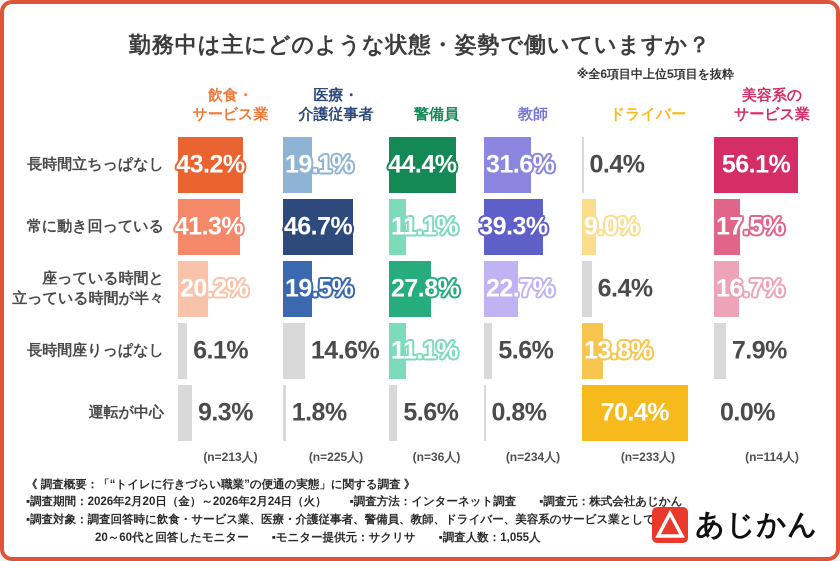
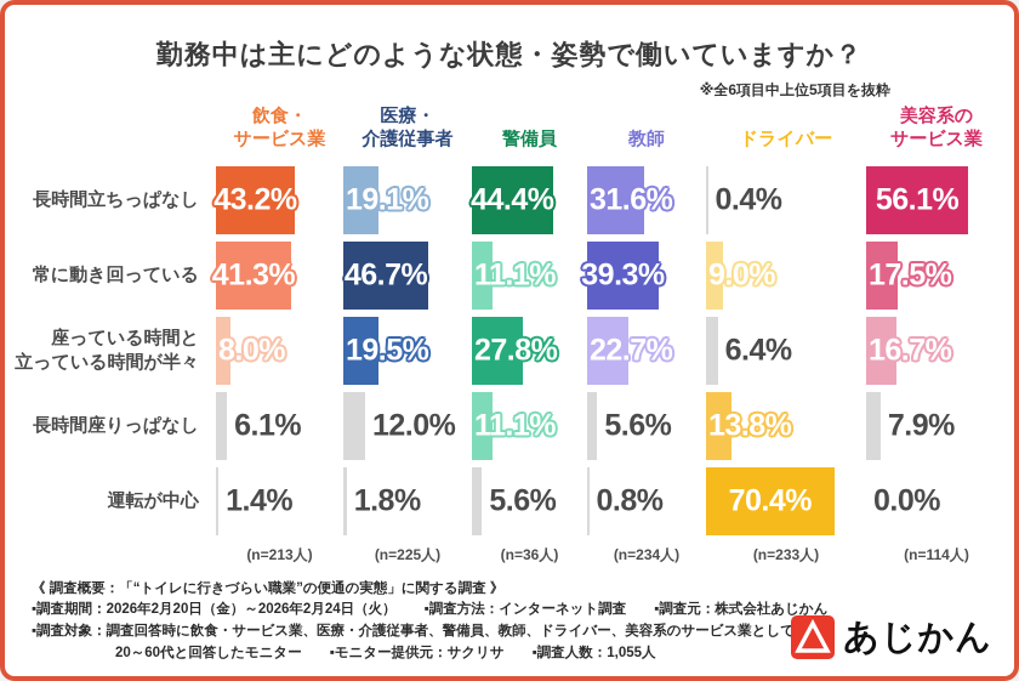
飲食・ サービス業/座っている時間と 立っている時間が半々: 20.2% -> 8.0%
医療・ 介護従事者/長時間座りっぱなし: 14.6% -> 12.0%
飲食・ サービス業/運転が中心: 9.3% -> 1.4%
